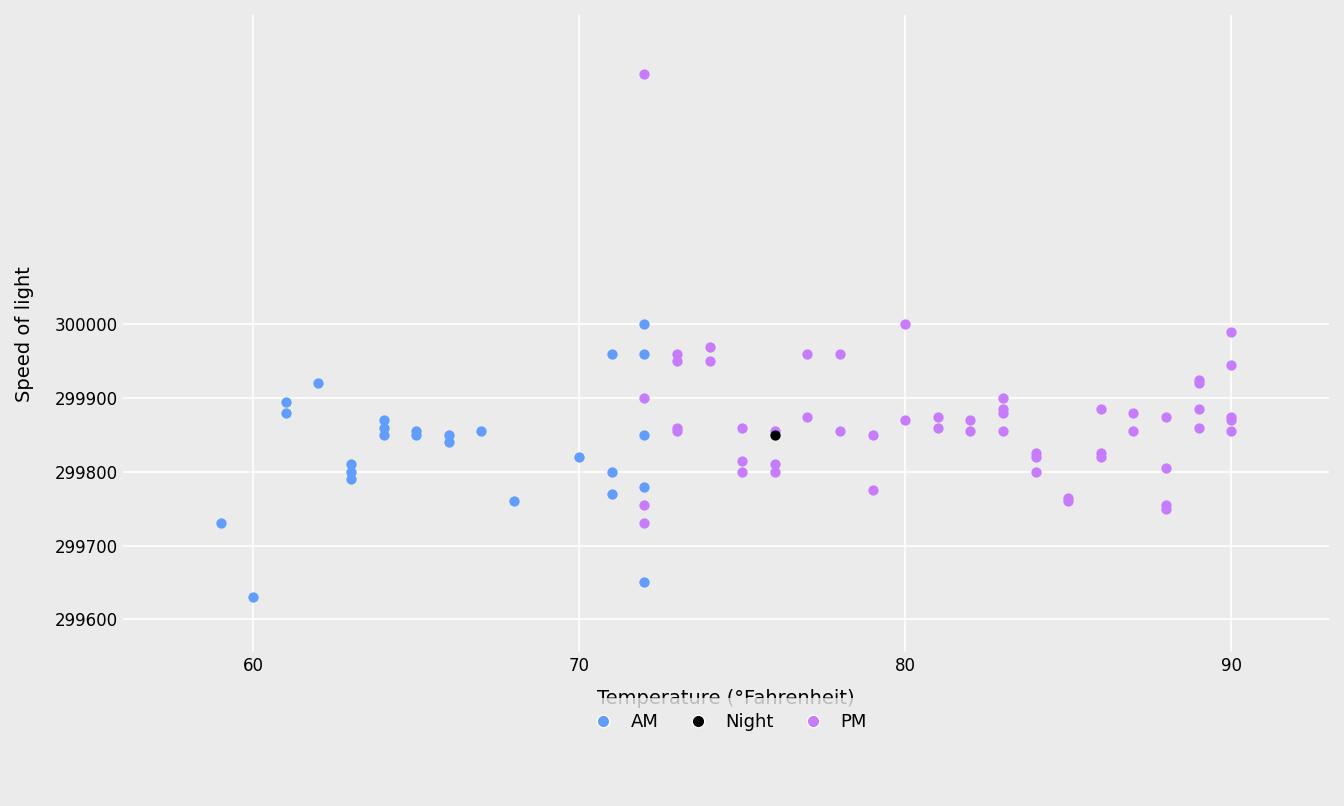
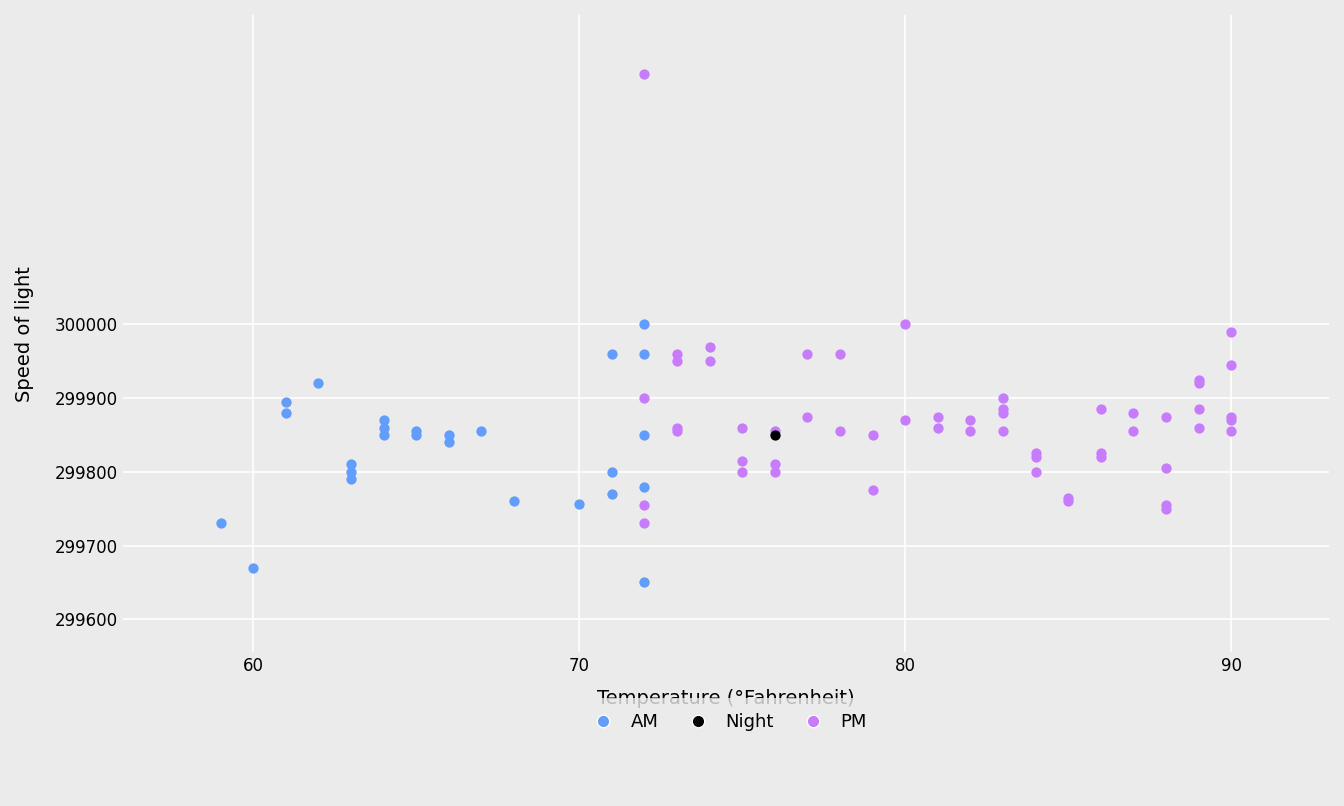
AM/60: 299630 -> 299670
AM/70: 299820 -> 299756
